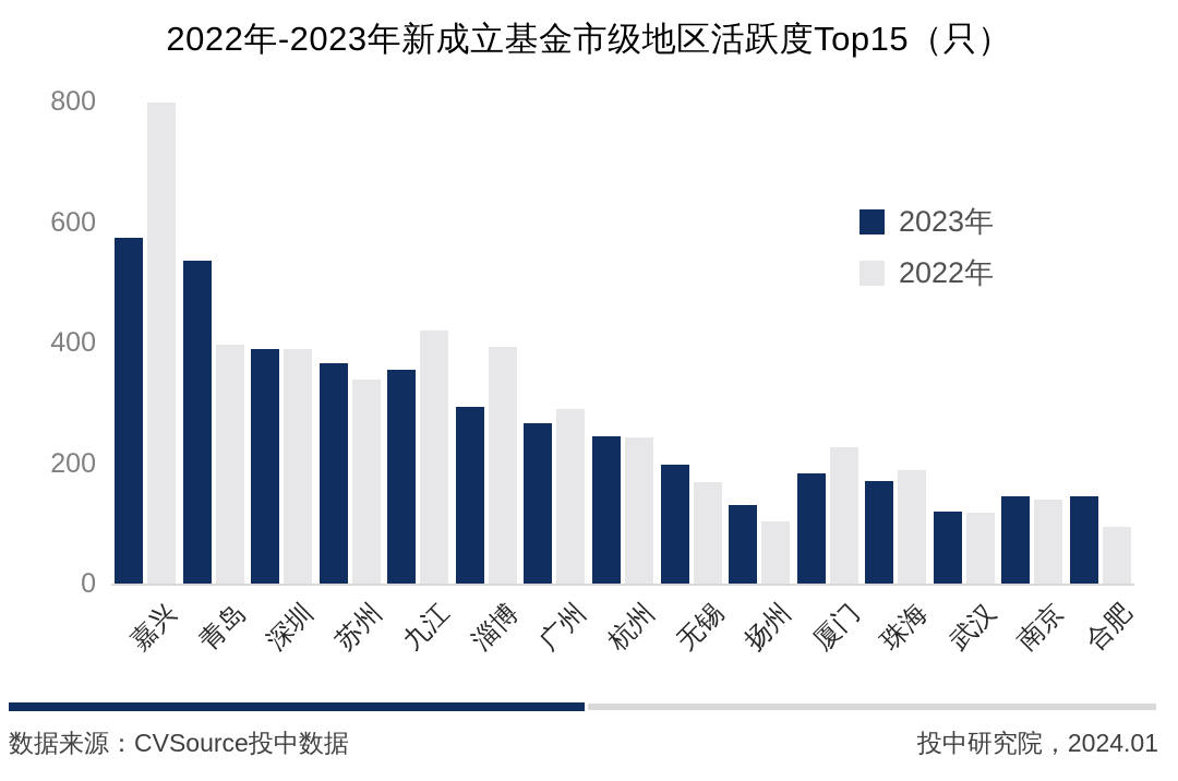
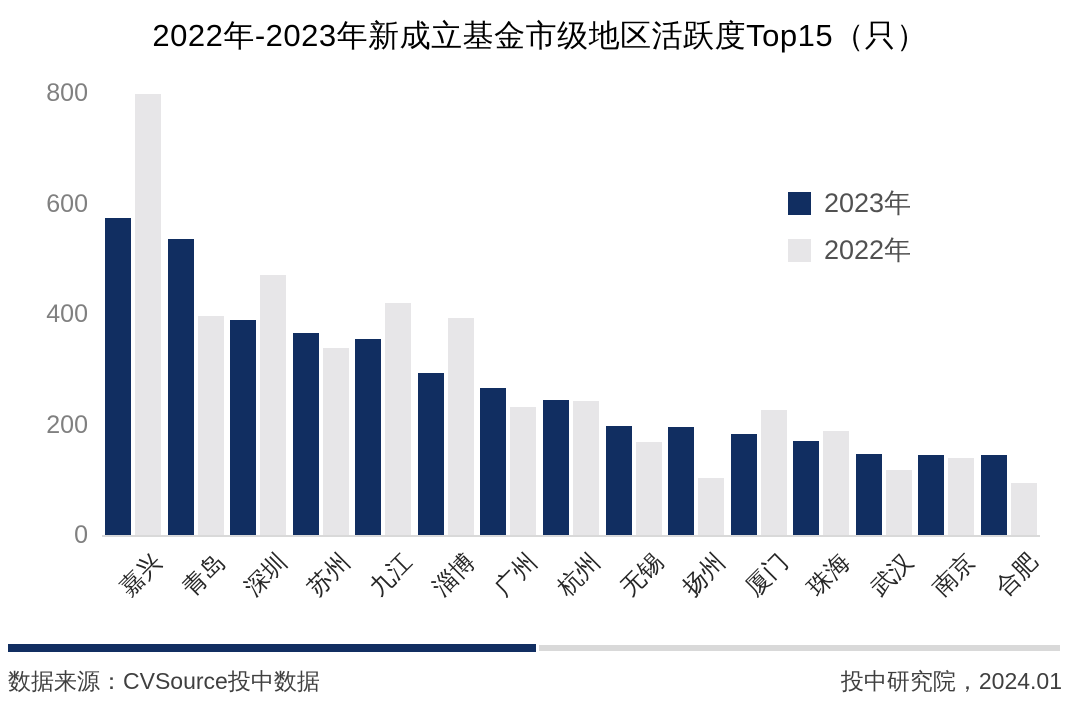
2022年/深圳: 390 -> 470
2022年/广州: 290 -> 230
2023年/扬州: 130 -> 200
2023年/武汉: 120 -> 150
